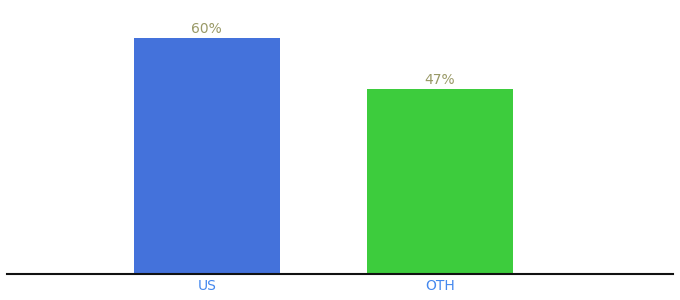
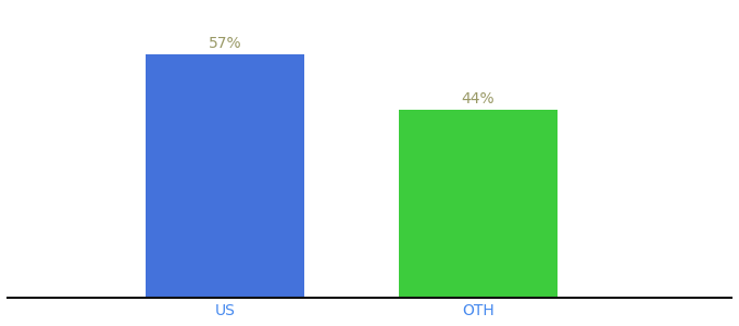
US: 60% -> 57%
OTH: 47% -> 44%
